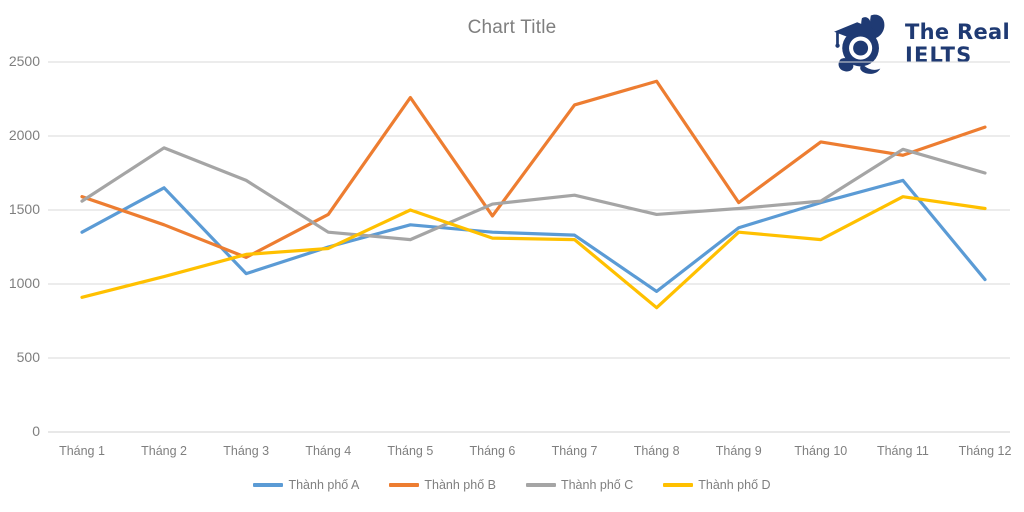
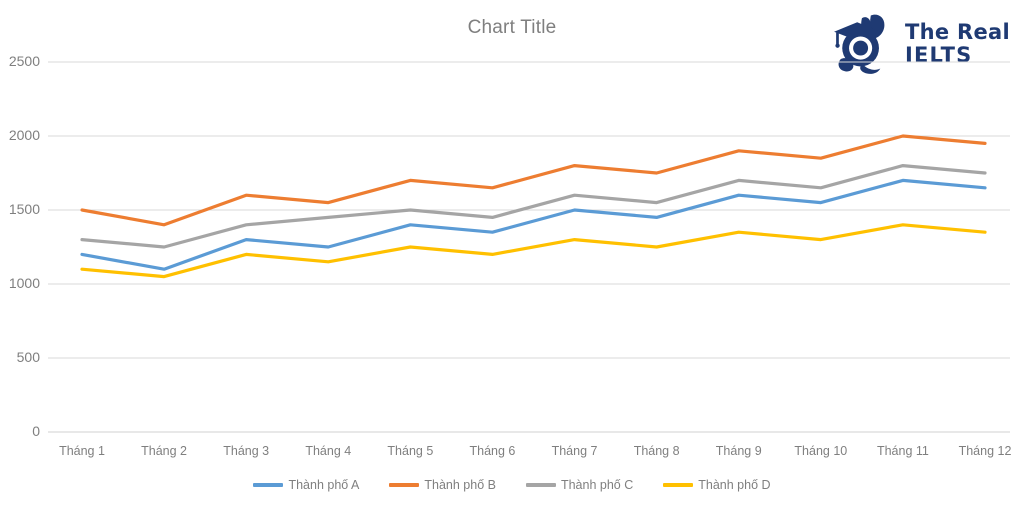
Thành phố A/Tháng 1: 1350 -> 1200
Thành phố B/Tháng 1: 1590 -> 1500
Thành phố C/Tháng 1: 1560 -> 1300
Thành phố D/Tháng 1: 910 -> 1100
Thành phố A/Tháng 2: 1650 -> 1100
Thành phố C/Tháng 2: 1920 -> 1250
Thành phố A/Tháng 3: 1070 -> 1300
Thành phố B/Tháng 3: 1180 -> 1600
Thành phố C/Tháng 3: 1700 -> 1400
Thành phố B/Tháng 4: 1470 -> 1550
Thành phố C/Tháng 4: 1350 -> 1450
Thành phố D/Tháng 4: 1240 -> 1150
Thành phố B/Tháng 5: 2260 -> 1700
Thành phố C/Tháng 5: 1300 -> 1500
Thành phố D/Tháng 5: 1500 -> 1250
Thành phố B/Tháng 6: 1460 -> 1650
Thành phố C/Tháng 6: 1540 -> 1450
Thành phố D/Tháng 6: 1310 -> 1200
Thành phố A/Tháng 7: 1330 -> 1500
Thành phố B/Tháng 7: 2210 -> 1800
Thành phố A/Tháng 8: 950 -> 1450
Thành phố B/Tháng 8: 2370 -> 1750
Thành phố C/Tháng 8: 1470 -> 1550
Thành phố D/Tháng 8: 840 -> 1250
Thành phố A/Tháng 9: 1380 -> 1600
Thành phố B/Tháng 9: 1550 -> 1900
Thành phố C/Tháng 9: 1510 -> 1700
Thành phố B/Tháng 10: 1960 -> 1850
Thành phố C/Tháng 10: 1560 -> 1650
Thành phố B/Tháng 11: 1870 -> 2000
Thành phố C/Tháng 11: 1910 -> 1800
Thành phố D/Tháng 11: 1590 -> 1400
Thành phố A/Tháng 12: 1030 -> 1650
Thành phố B/Tháng 12: 2060 -> 1950
Thành phố D/Tháng 12: 1510 -> 1350
